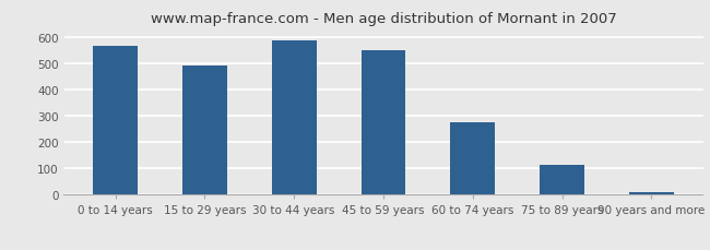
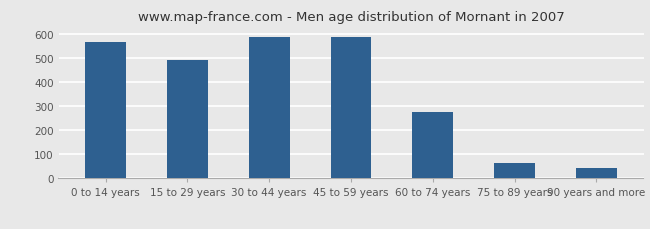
45 to 59 years: 550 -> 585
75 to 89 years: 112 -> 65
90 years and more: 12 -> 45
